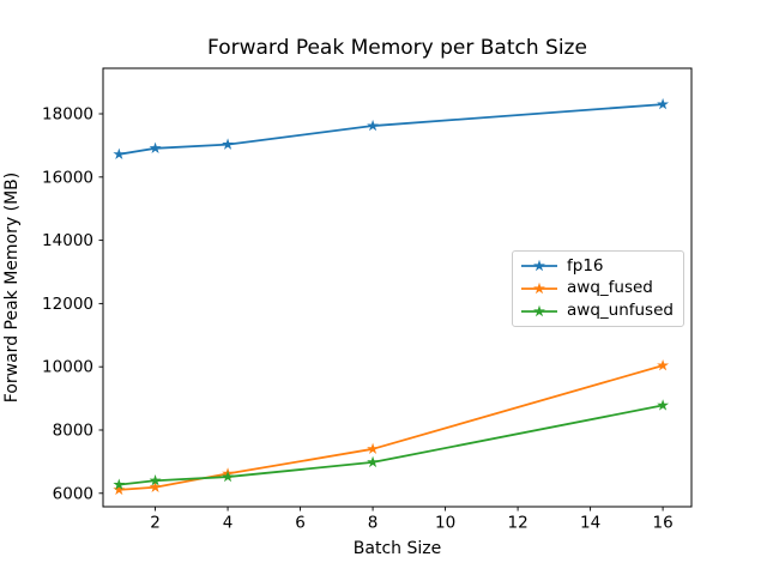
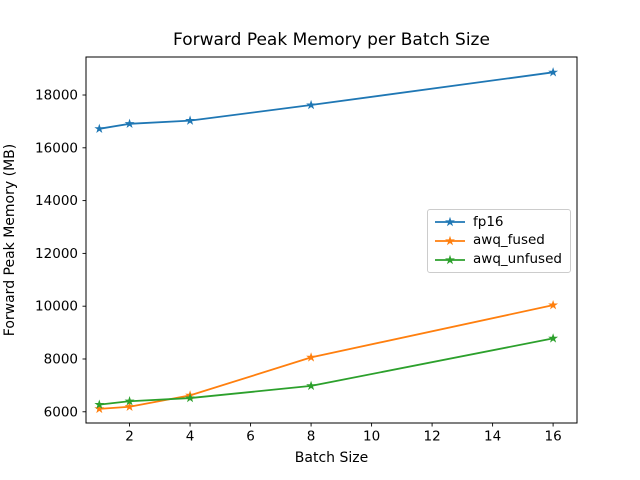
awq_fused/8: 7400 -> 8100
fp16/16: 18300 -> 18900
